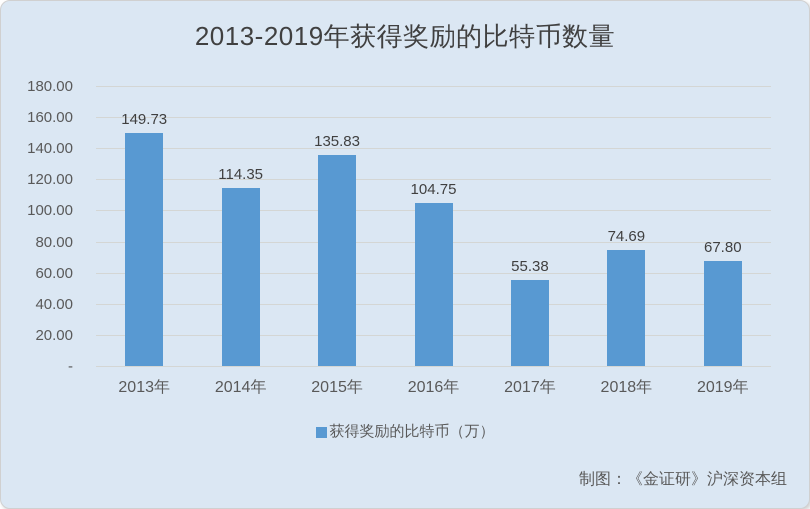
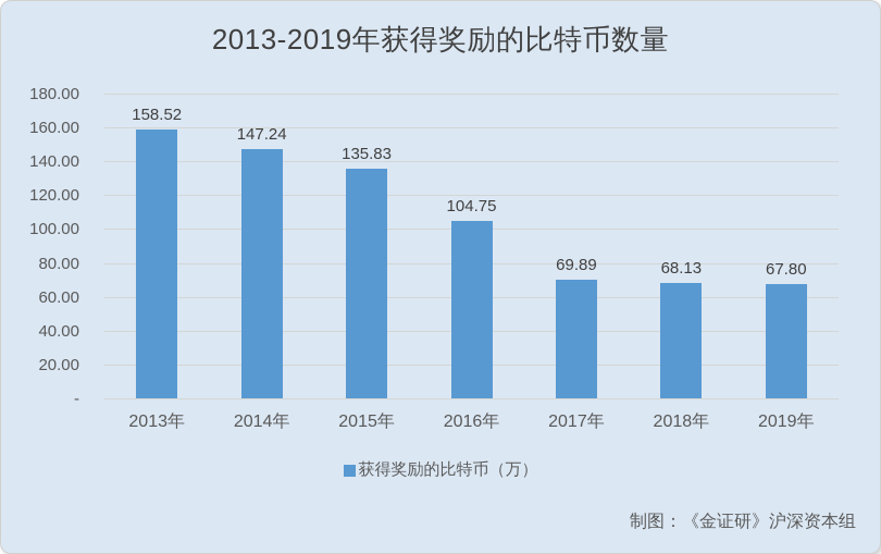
2013年: 149.73 -> 158.52
2014年: 114.35 -> 147.24
2017年: 55.38 -> 69.89
2018年: 74.69 -> 68.13
